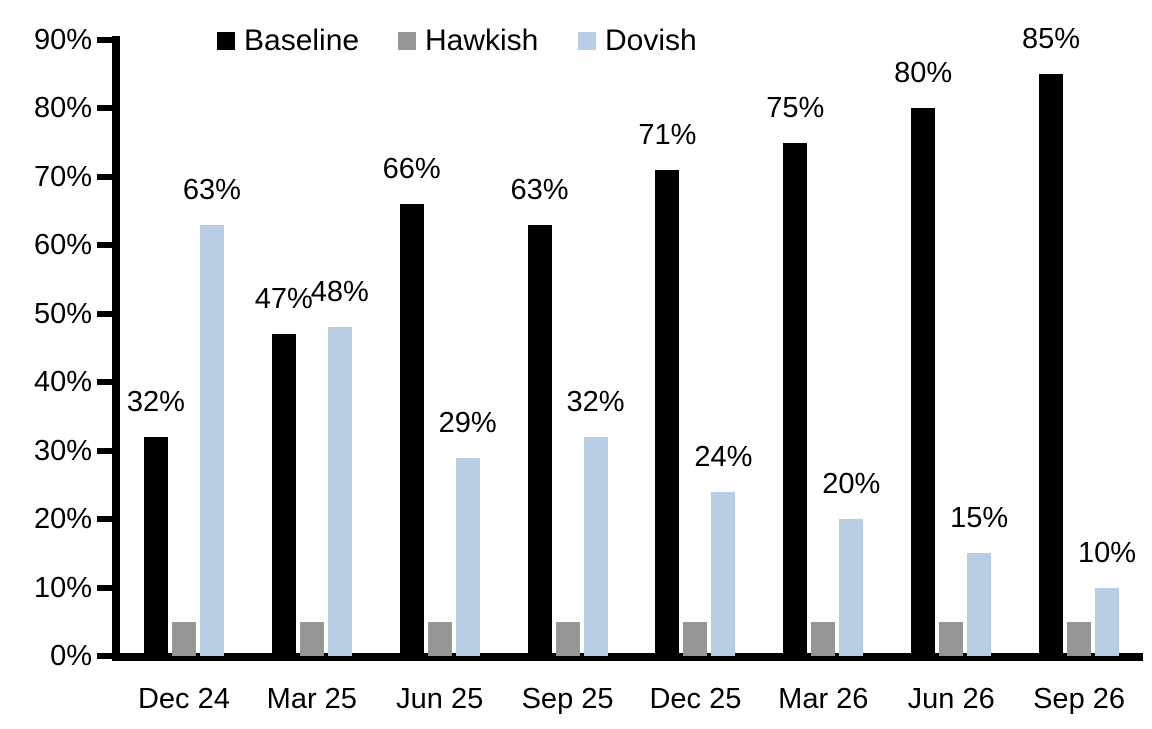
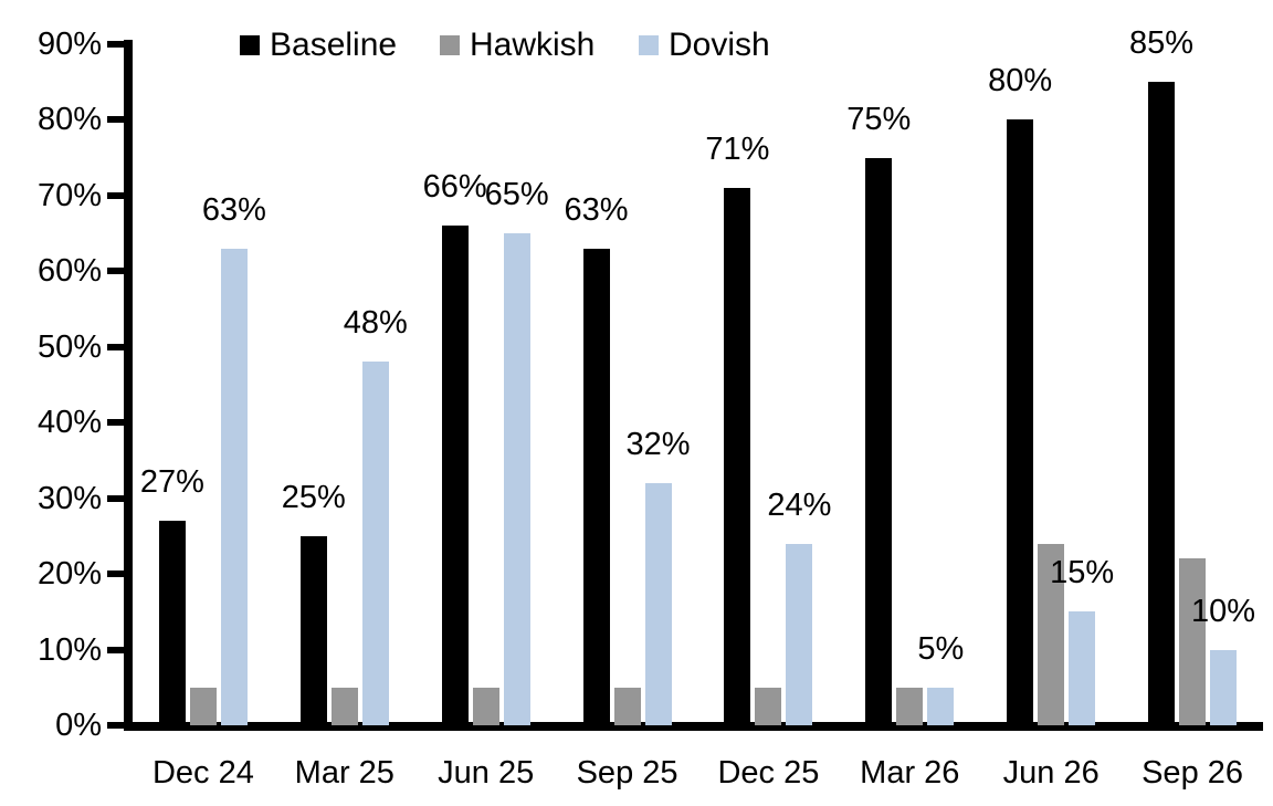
Baseline/Dec 24: 32% -> 27%
Baseline/Mar 25: 47% -> 25%
Dovish/Jun 25: 29% -> 65%
Dovish/Mar 26: 20% -> 5%
Hawkish/Jun 26: 5% -> 24%
Hawkish/Sep 26: 5% -> 22%
